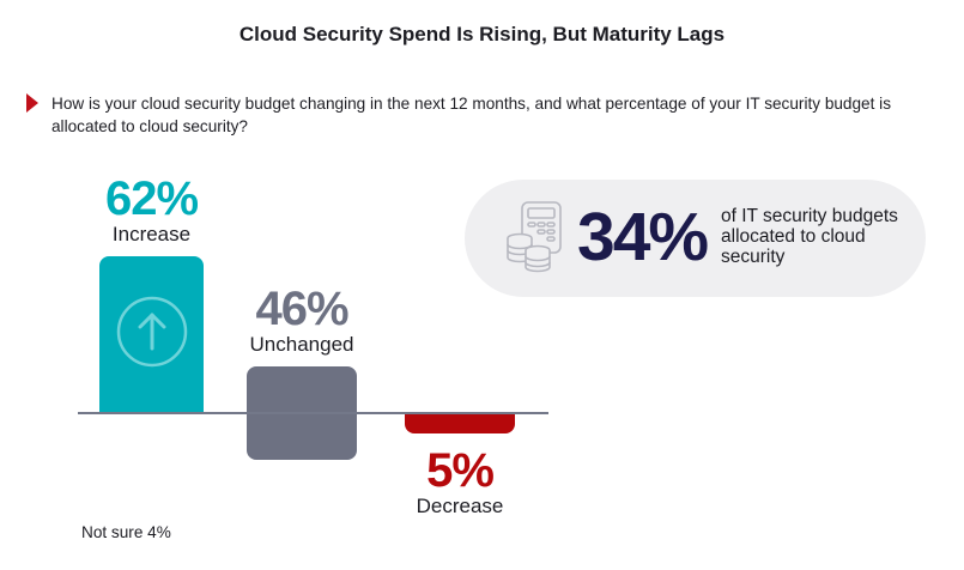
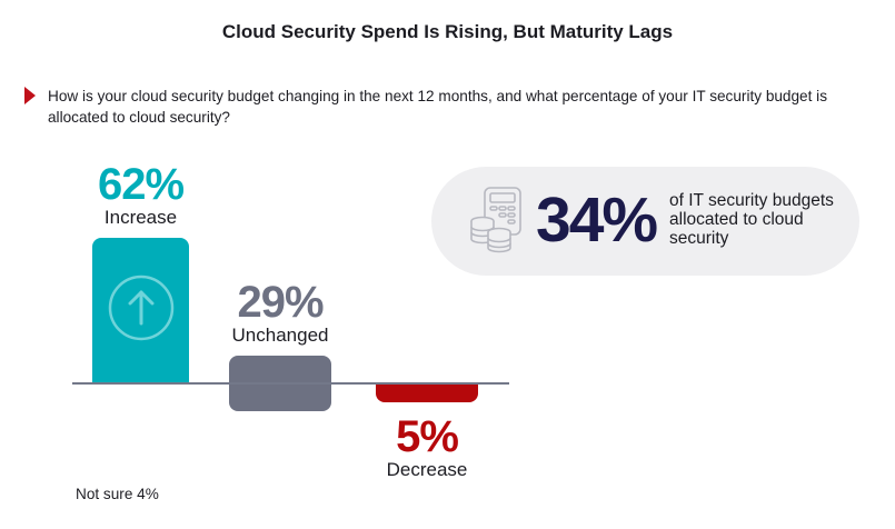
Unchanged: 46% -> 29%
